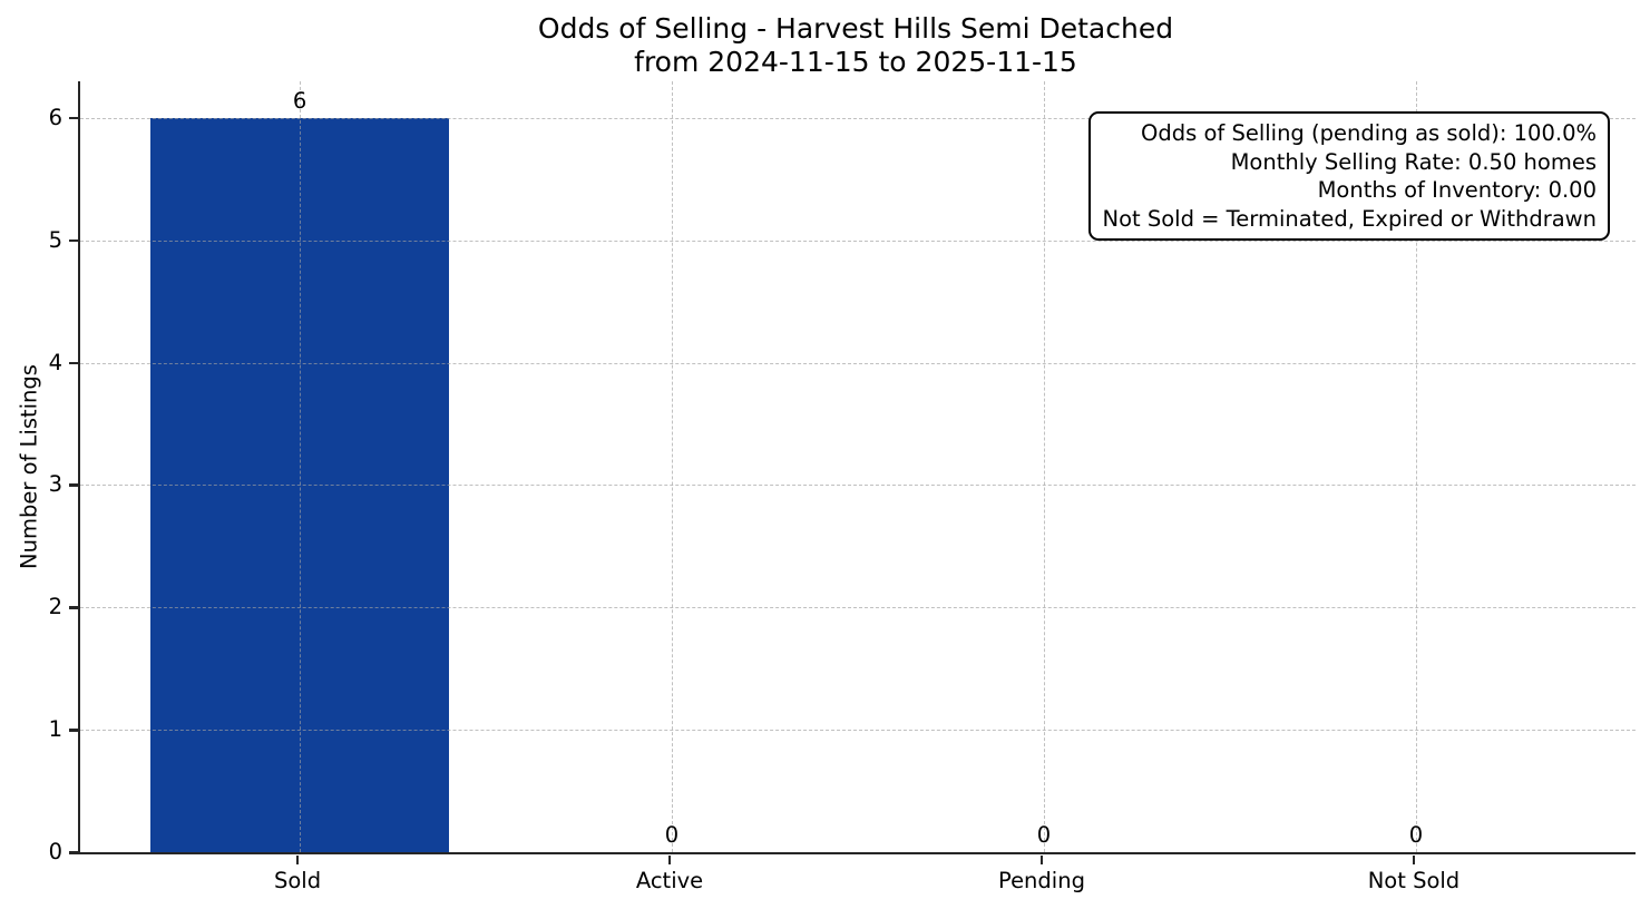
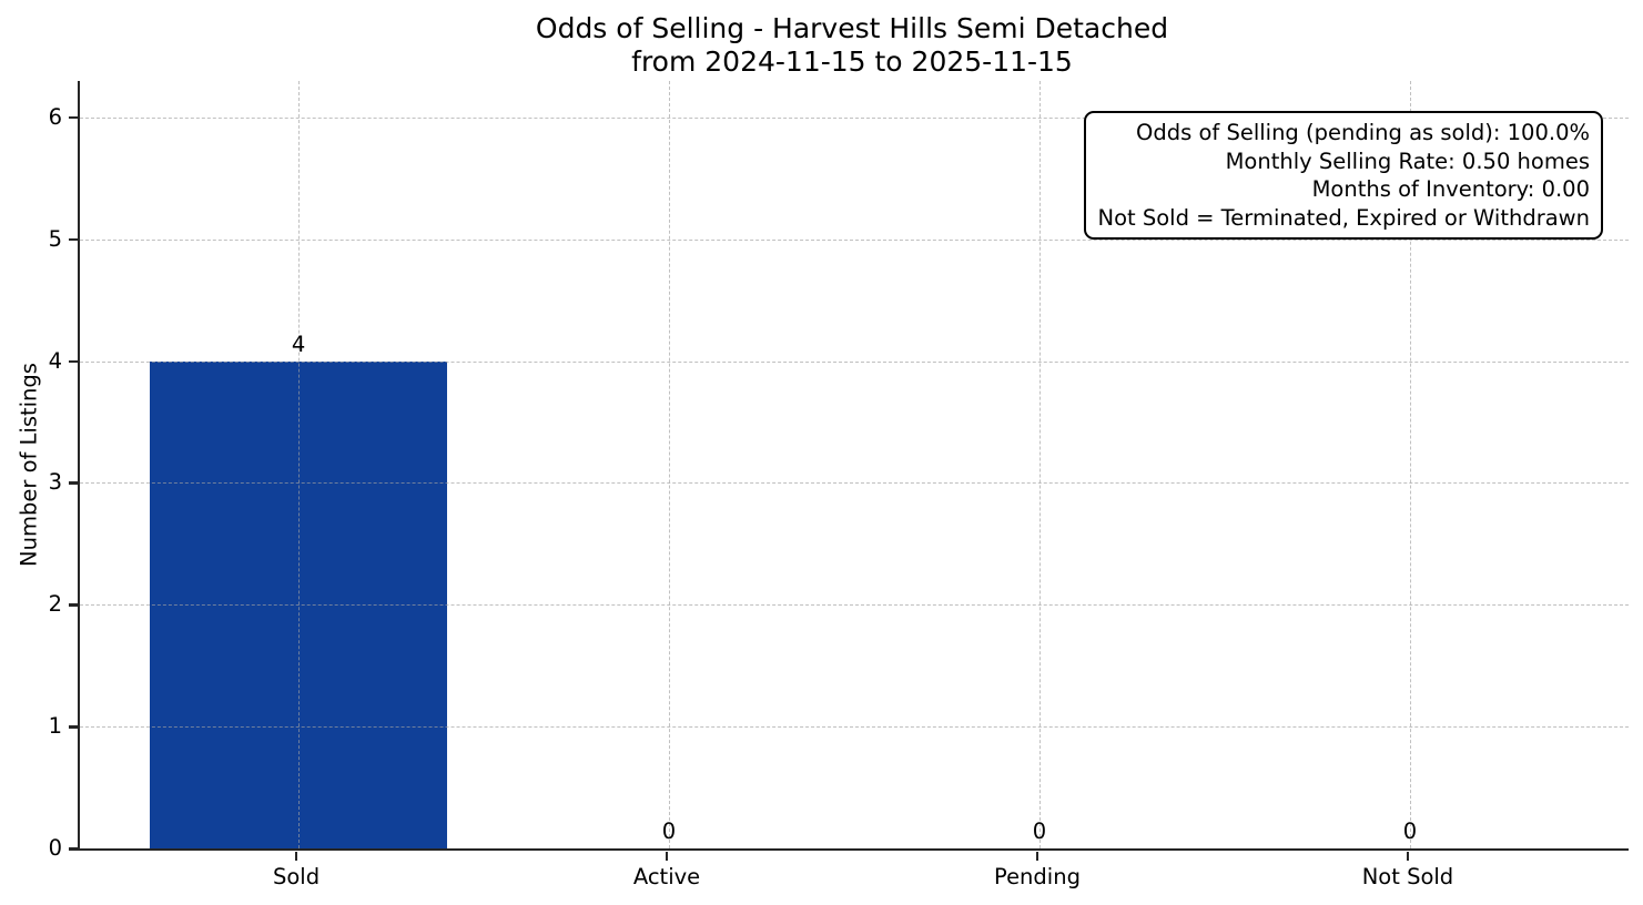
Sold: 6 -> 4
